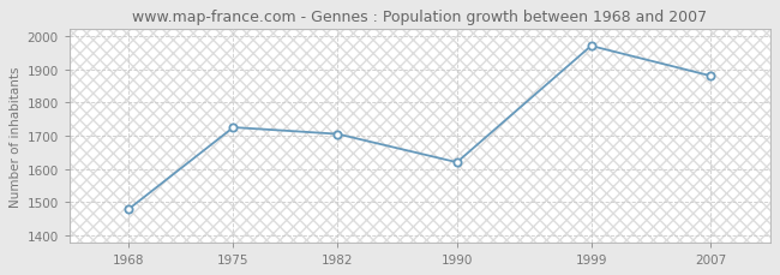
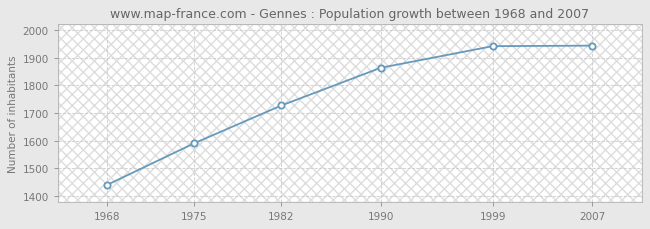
1968: 1480 -> 1441
1975: 1725 -> 1591
1982: 1705 -> 1727
1990: 1620 -> 1863
1999: 1970 -> 1941
2007: 1880 -> 1943
